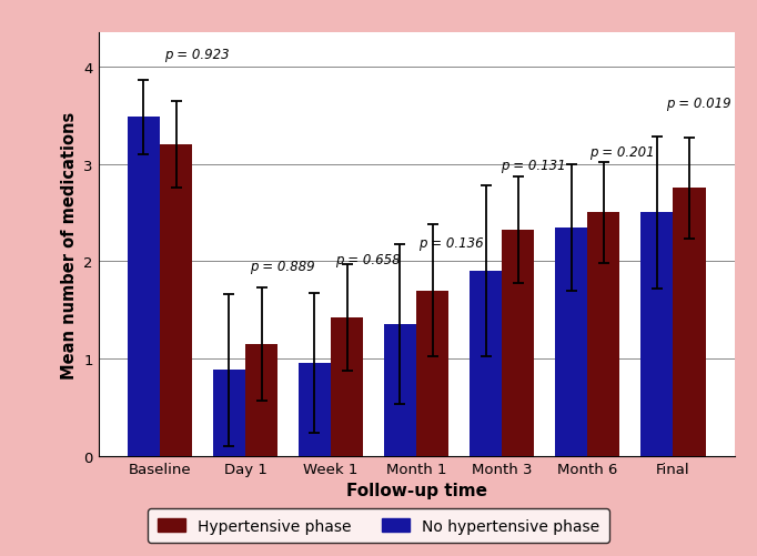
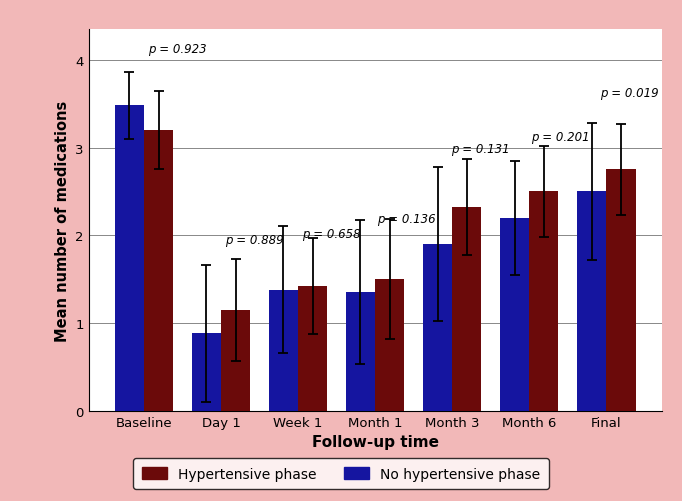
No hypertensive phase/Week 1: 0.95 -> 1.38
Hypertensive phase/Month 1: 1.70 -> 1.50
No hypertensive phase/Month 6: 2.35 -> 2.20
